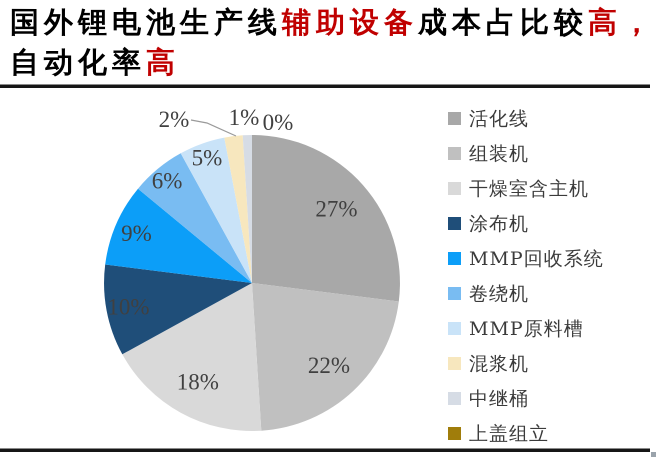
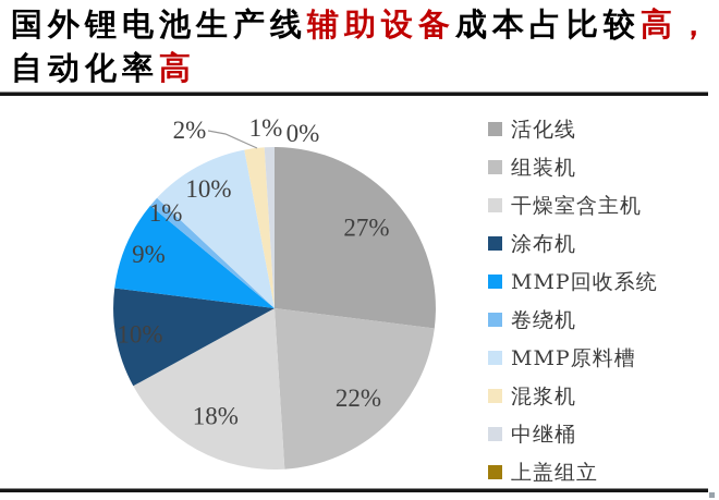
卷绕机: 6% -> 1%
MMP原料槽: 5% -> 10%
